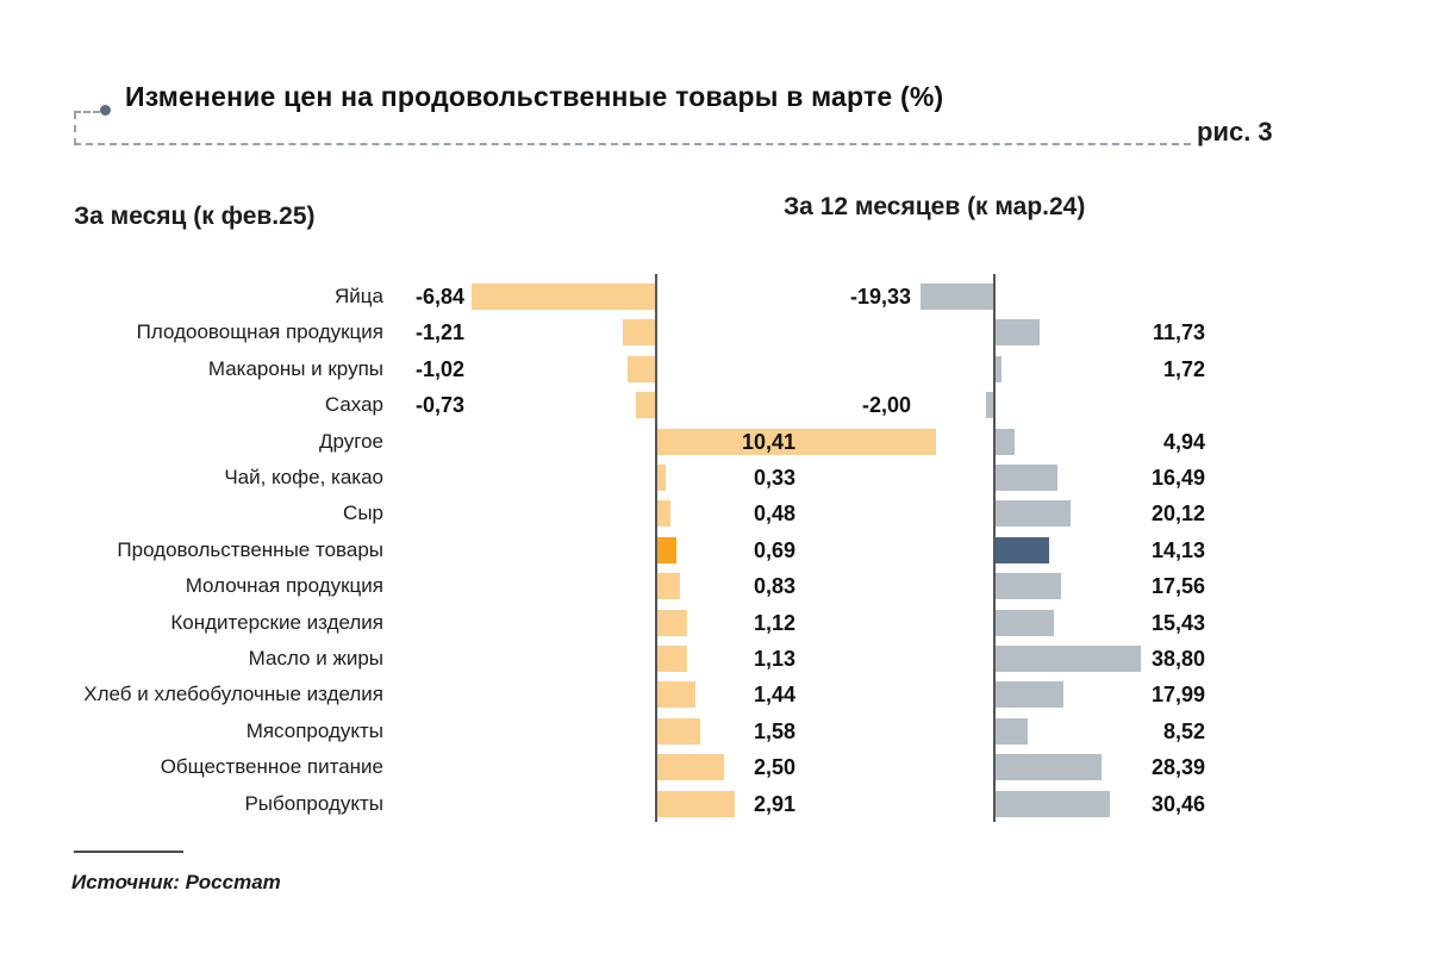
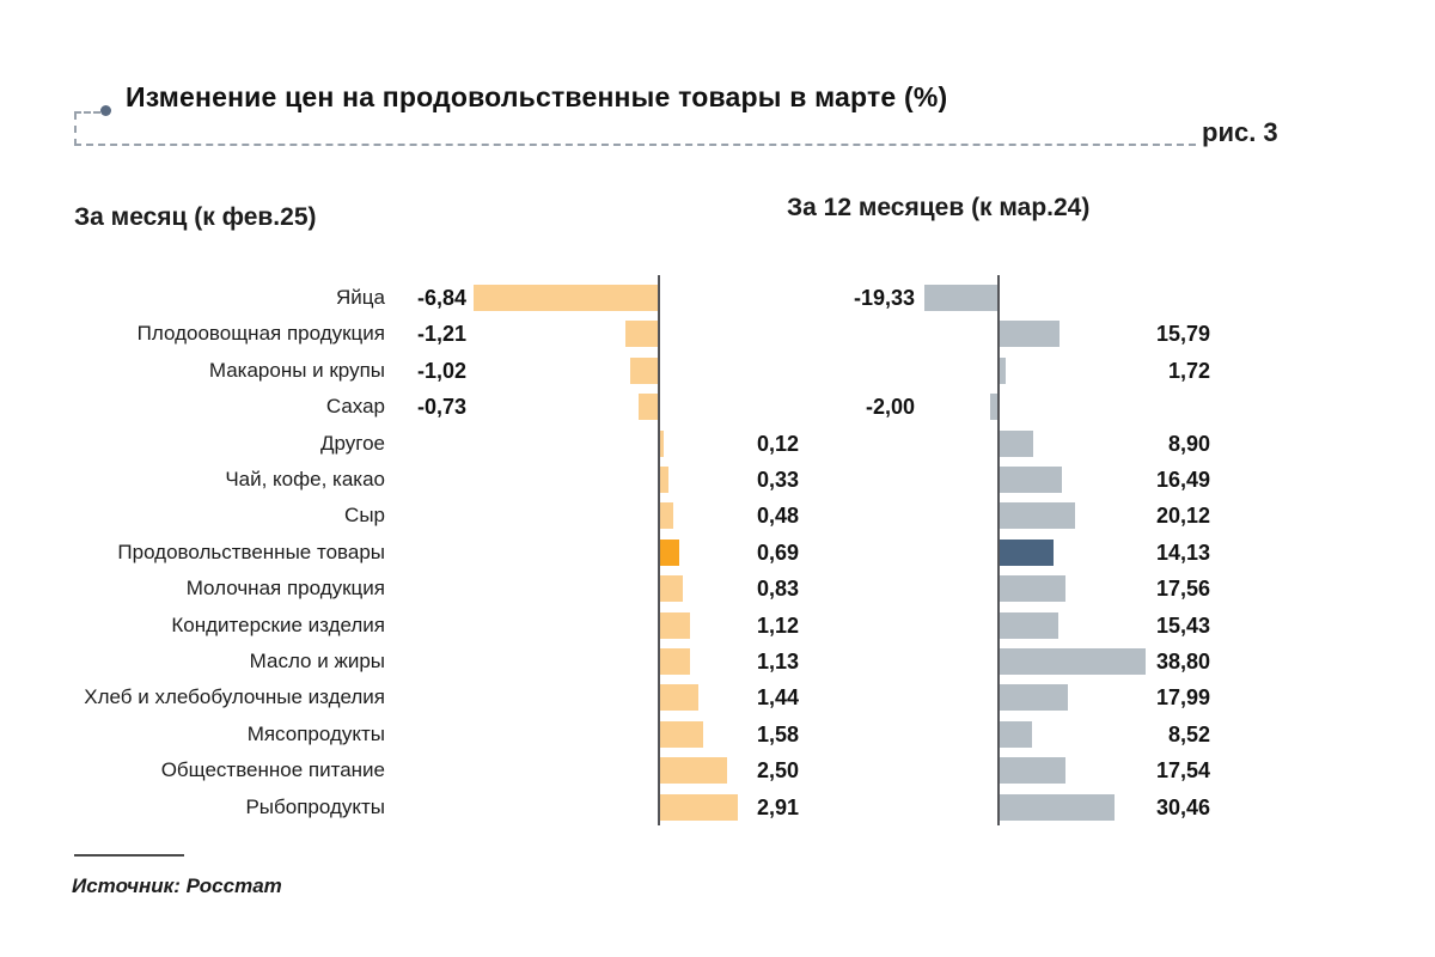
За 12 месяцев (к мар.24)/Плодоовощная продукция: 11,73 -> 15,79
За месяц (к фев.25)/Другое: 10,41 -> 0,12
За 12 месяцев (к мар.24)/Другое: 4,94 -> 8,90
За 12 месяцев (к мар.24)/Общественное питание: 28,39 -> 17,54
